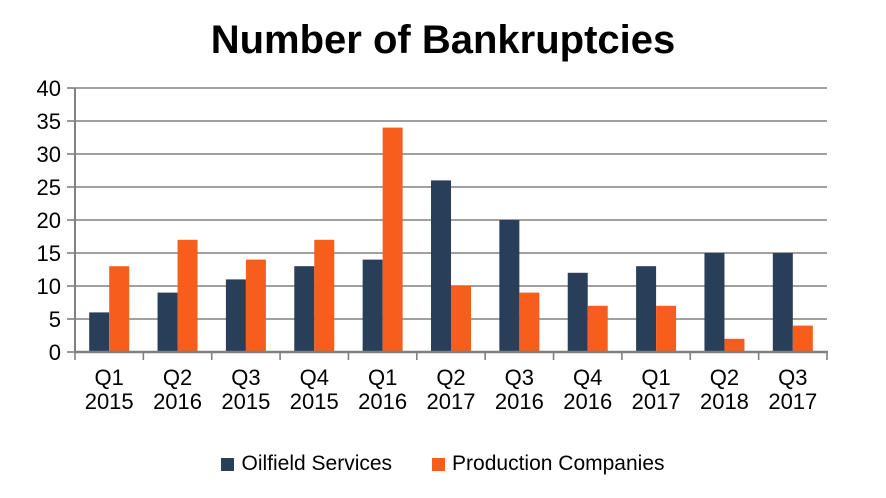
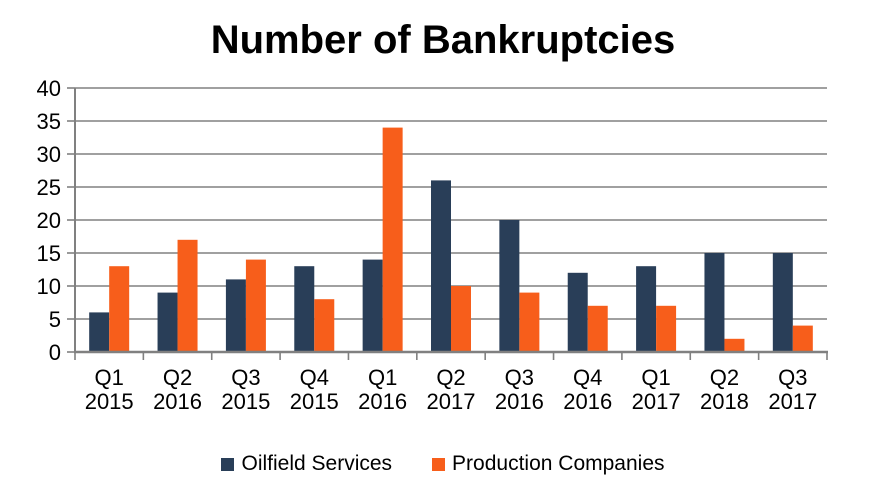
Production Companies/Q4 2015: 17 -> 8
